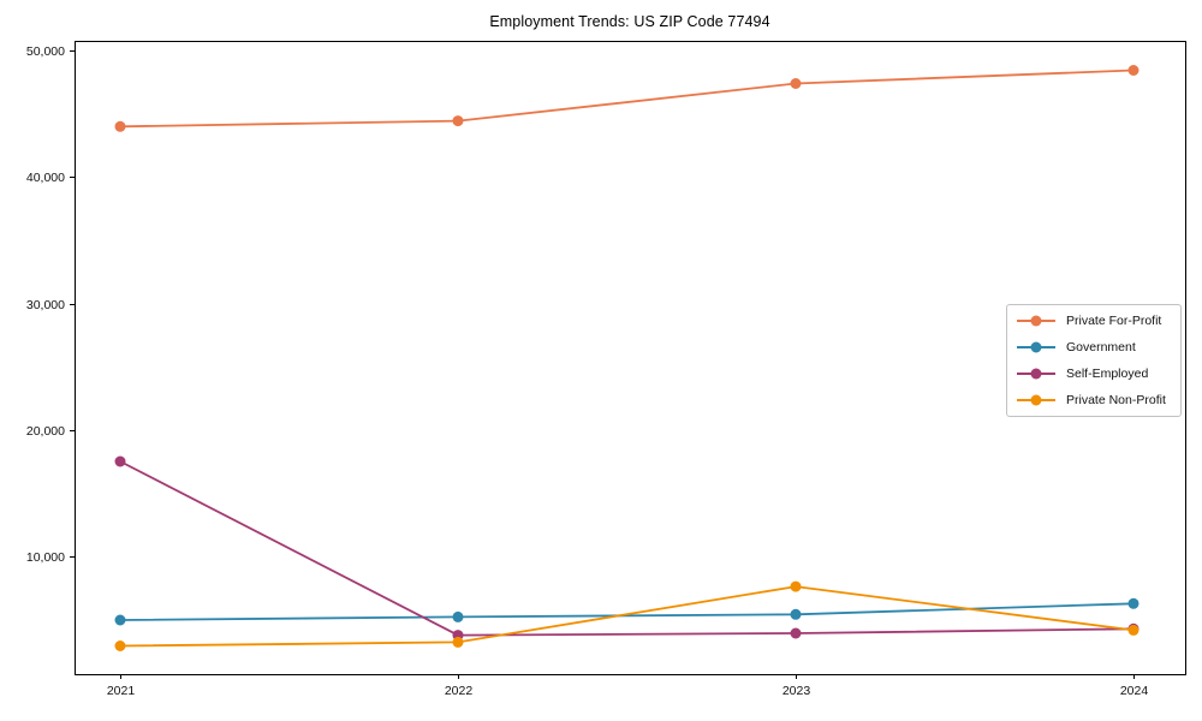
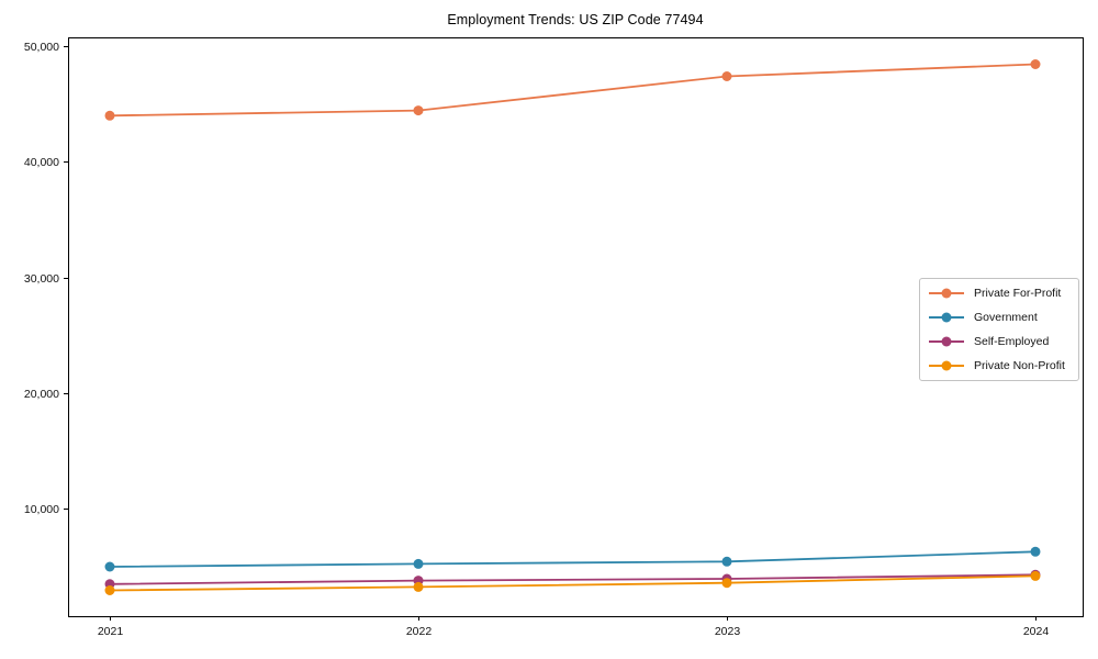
Self-Employed/2021: 17500 -> 3400
Private Non-Profit/2023: 7600 -> 3600
